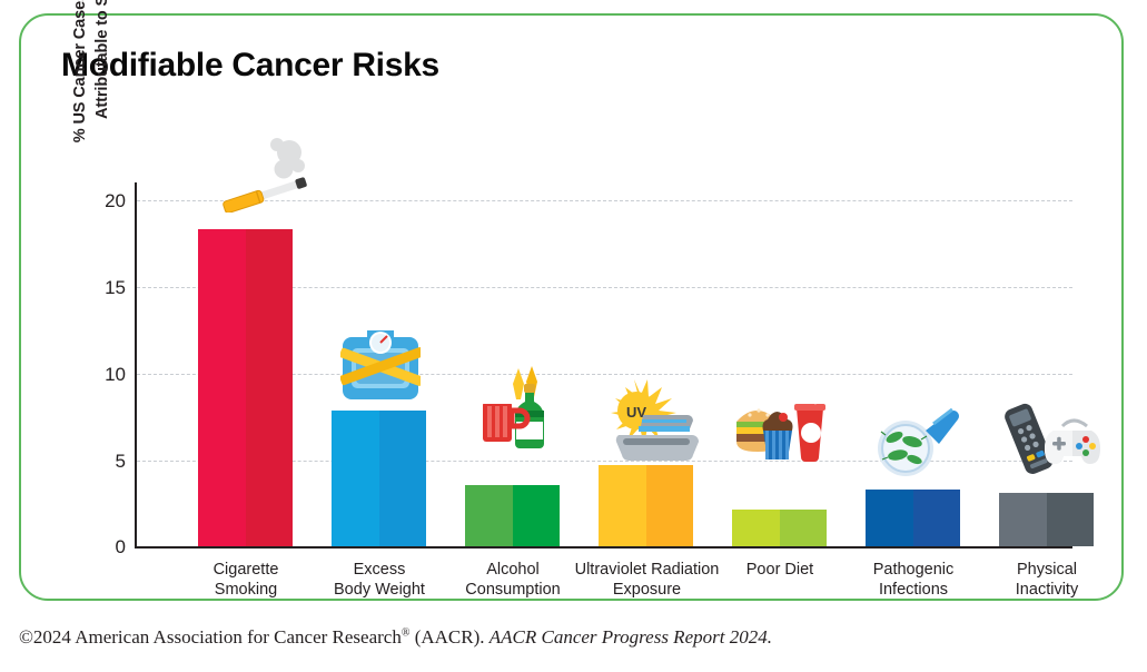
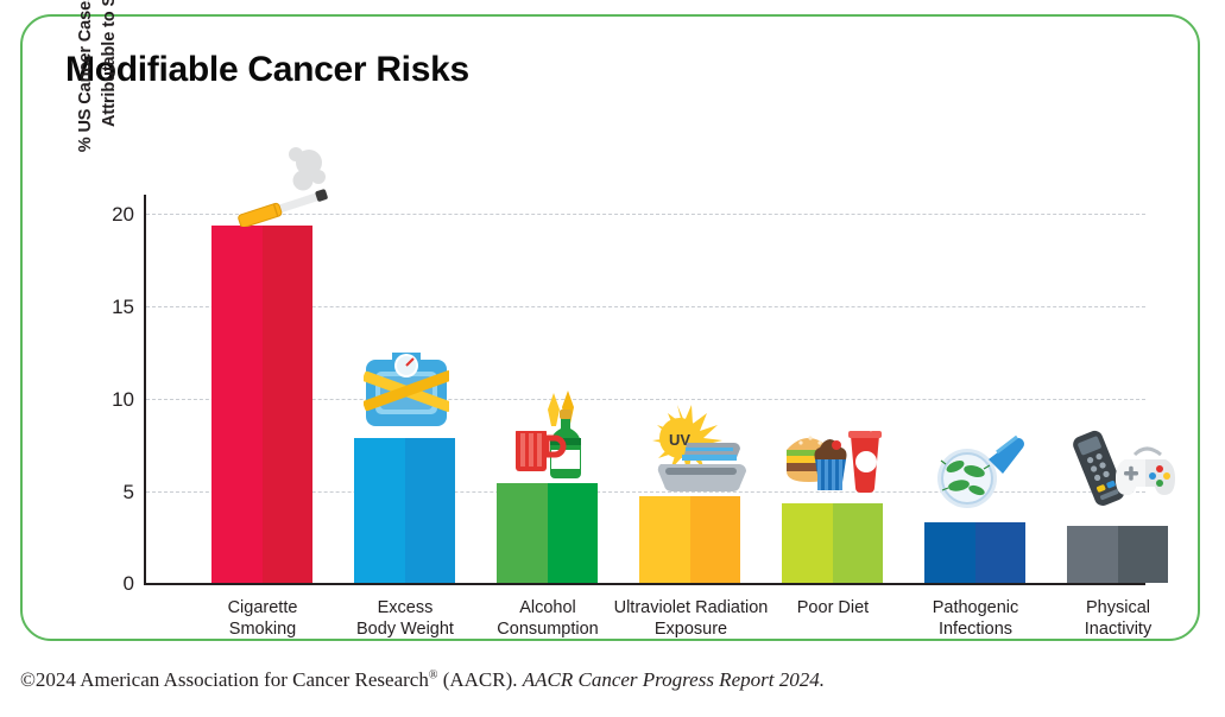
Cigarette Smoking: 18.3 -> 19.3
Alcohol Consumption: 3.5 -> 5.4
Poor Diet: 2.1 -> 4.3
